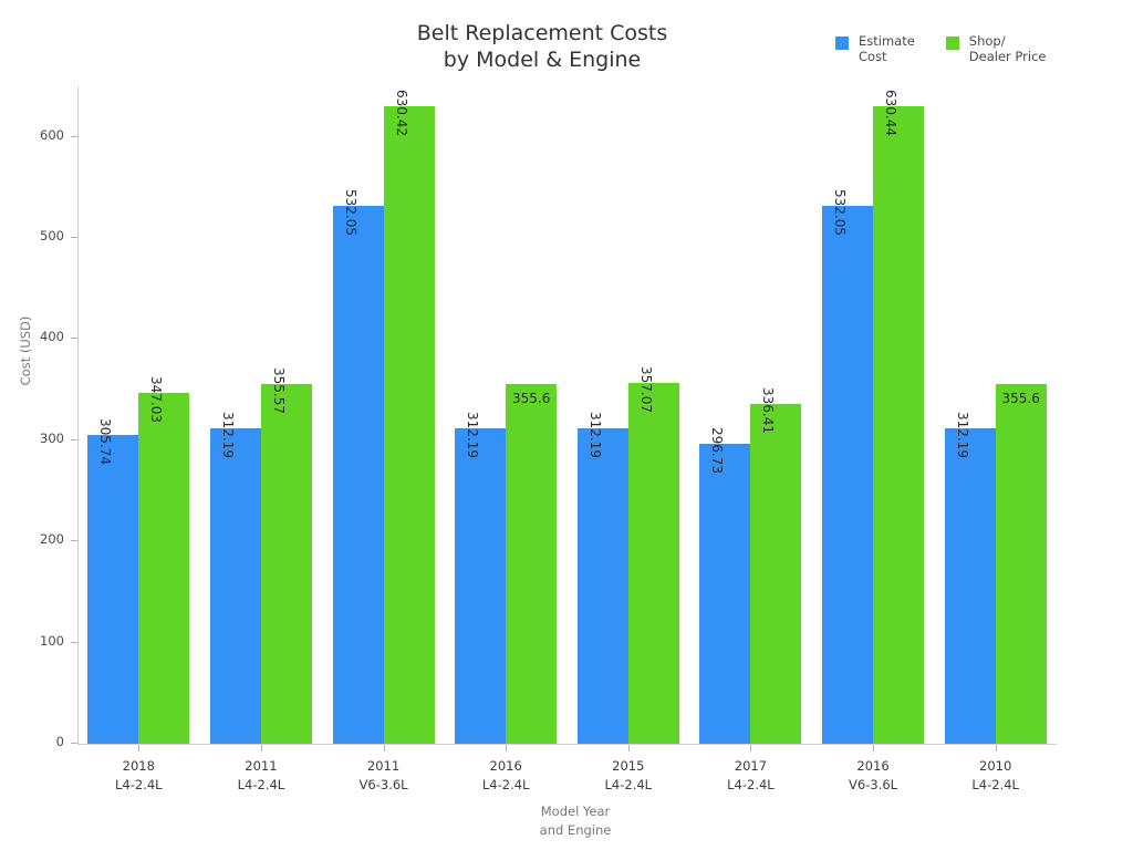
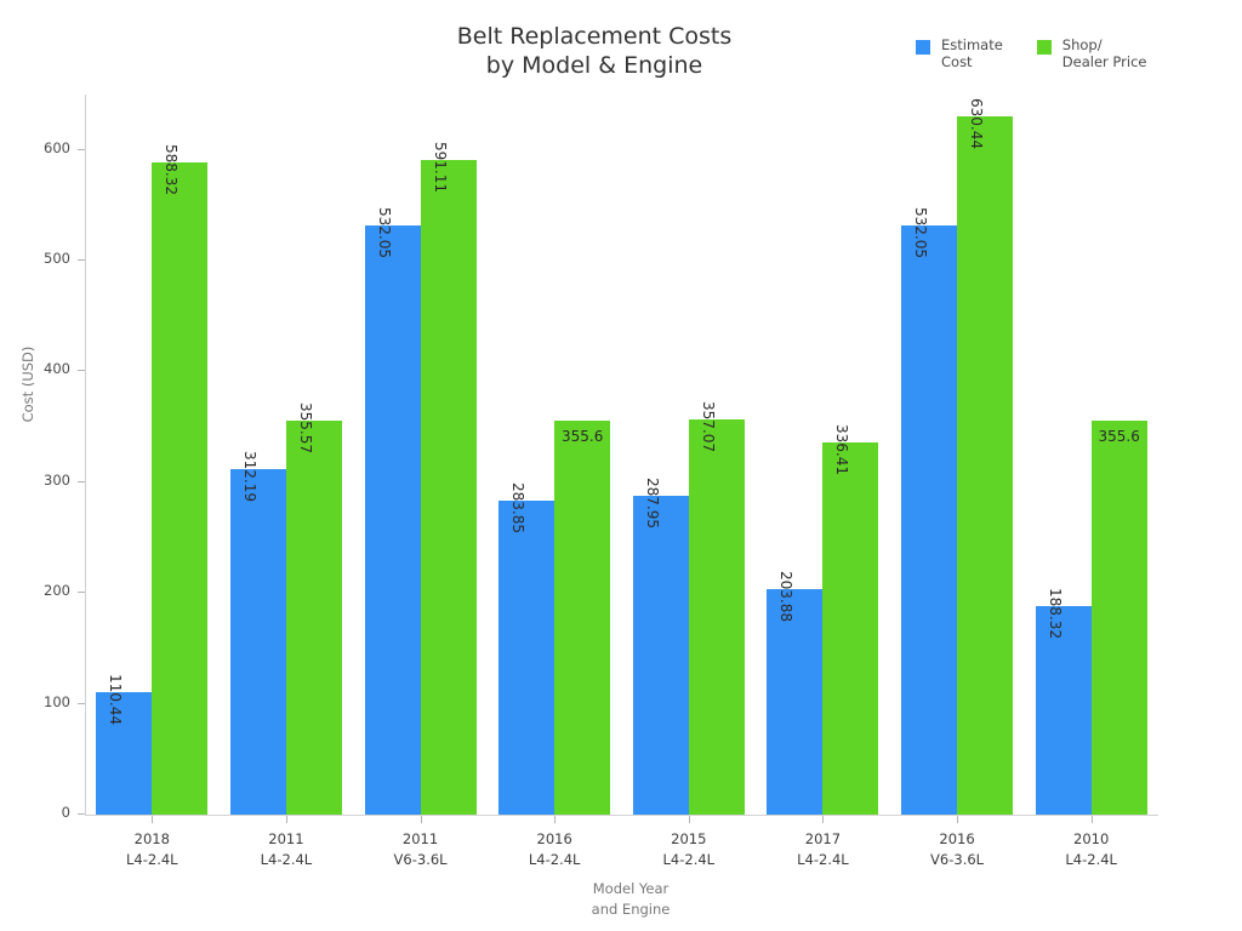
Estimate Cost/2018 L4-2.4L: 305.74 -> 110.44
Shop/ Dealer Price/2018 L4-2.4L: 347.03 -> 588.32
Shop/ Dealer Price/2011 V6-3.6L: 630.42 -> 591.11
Estimate Cost/2016 L4-2.4L: 312.19 -> 283.85
Estimate Cost/2015 L4-2.4L: 312.19 -> 287.95
Estimate Cost/2017 L4-2.4L: 296.73 -> 203.88
Estimate Cost/2010 L4-2.4L: 312.19 -> 188.32
